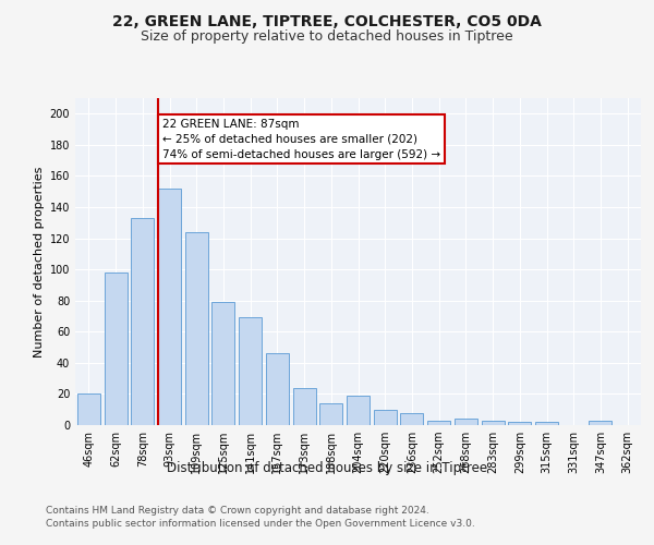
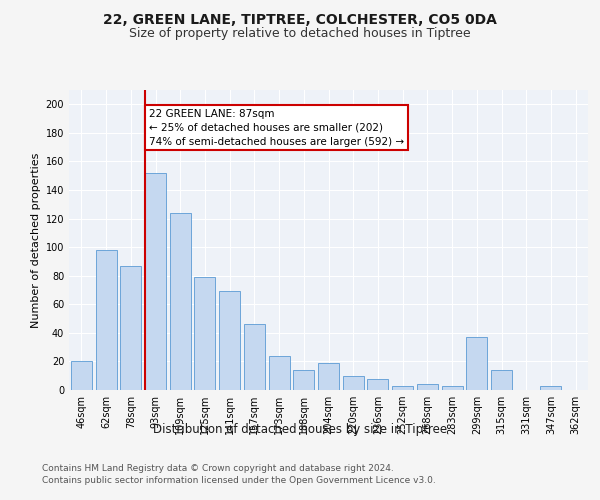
78sqm: 133 -> 87
299sqm: 2 -> 37
315sqm: 2 -> 14
